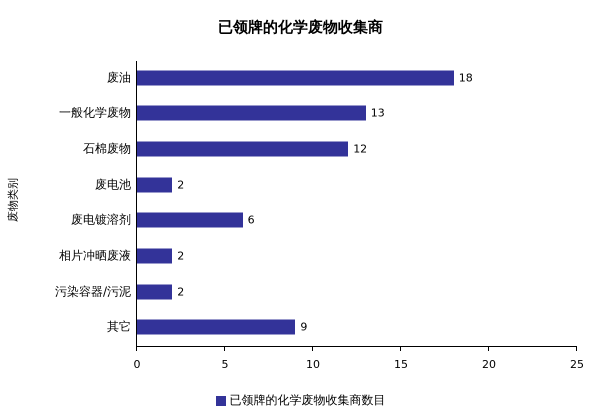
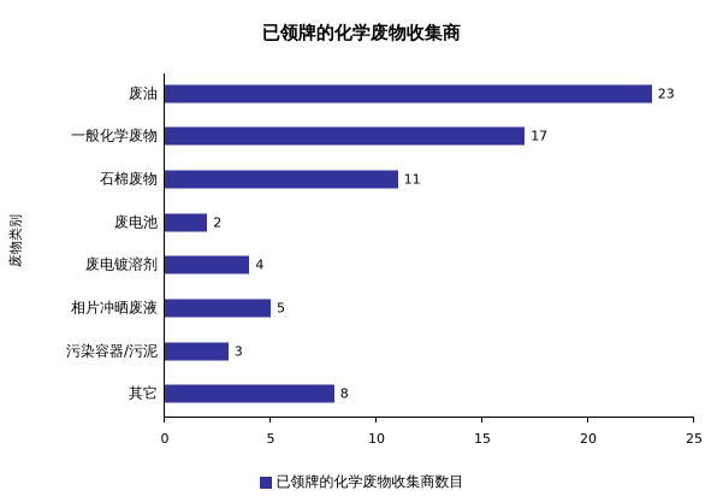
废油: 18 -> 23
一般化学废物: 13 -> 17
石棉废物: 12 -> 11
废电镀溶剂: 6 -> 4
相片冲晒废液: 2 -> 5
污染容器/污泥: 2 -> 3
其它: 9 -> 8
